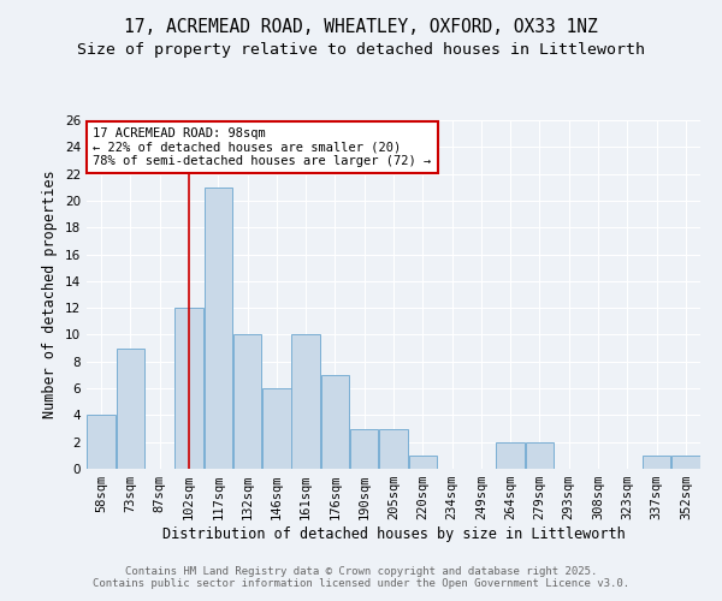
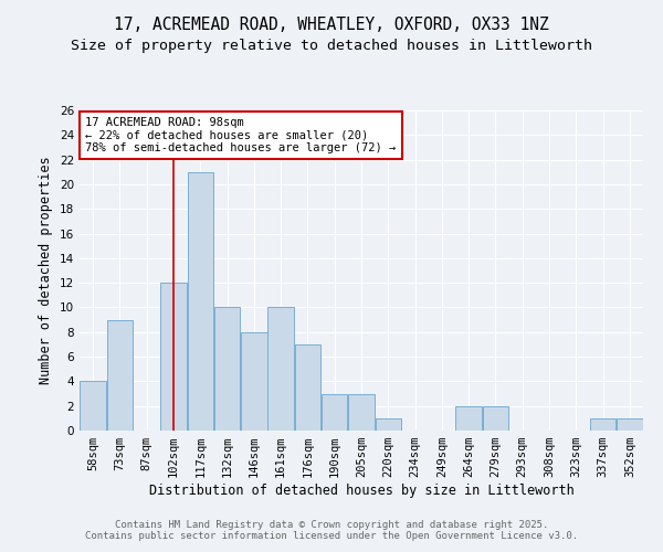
146sqm: 6 -> 8
